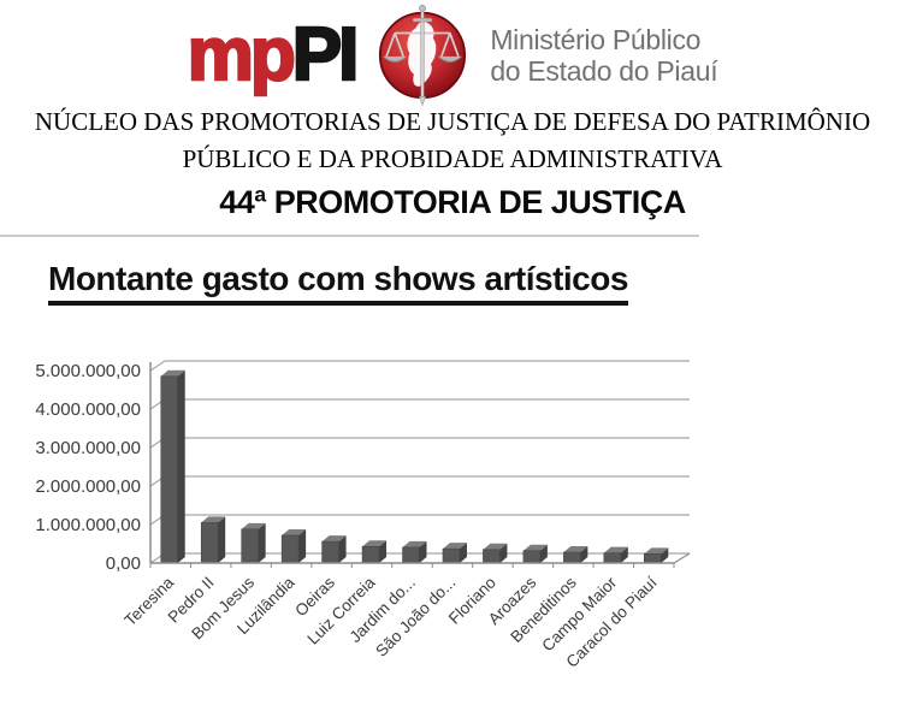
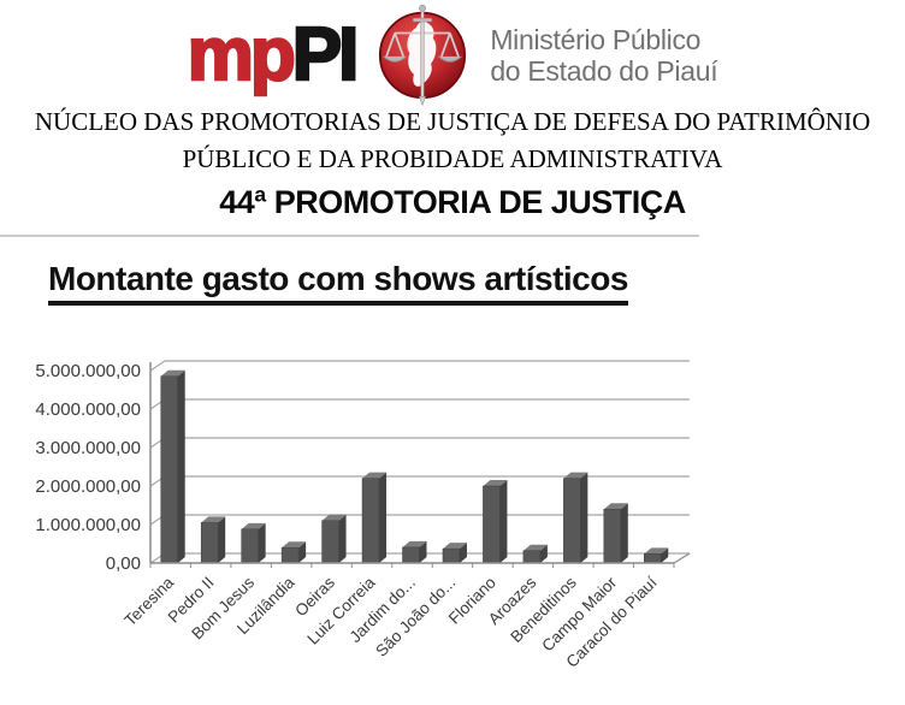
Luzilândia: 700000 -> 400000
Oeiras: 600000 -> 1100000
Luiz Correia: 400000 -> 2200000
Floriano: 400000 -> 2000000
Beneditinos: 300000 -> 2200000
Campo Maior: 300000 -> 1400000
